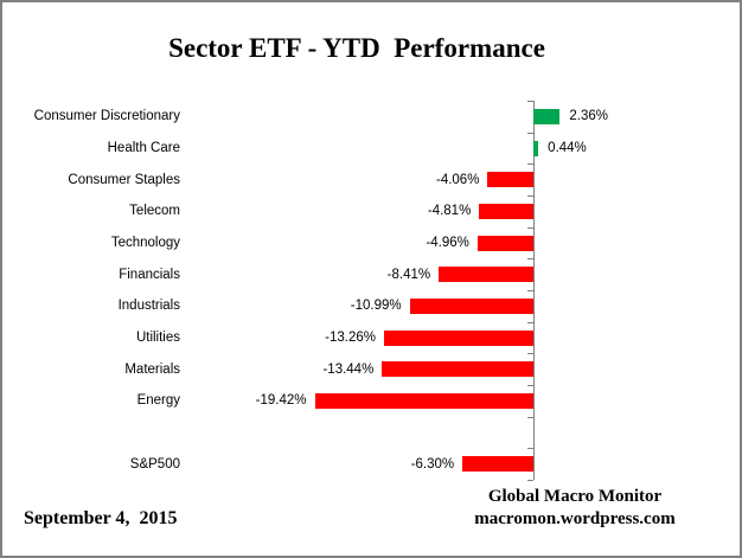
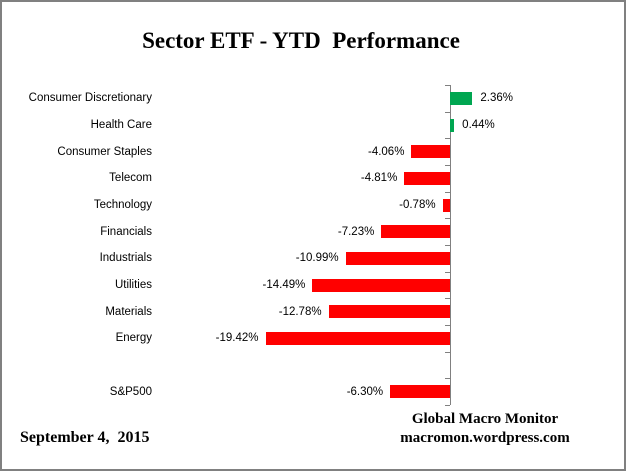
Technology: -4.96% -> -0.78%
Financials: -8.41% -> -7.23%
Utilities: -13.26% -> -14.49%
Materials: -13.44% -> -12.78%
